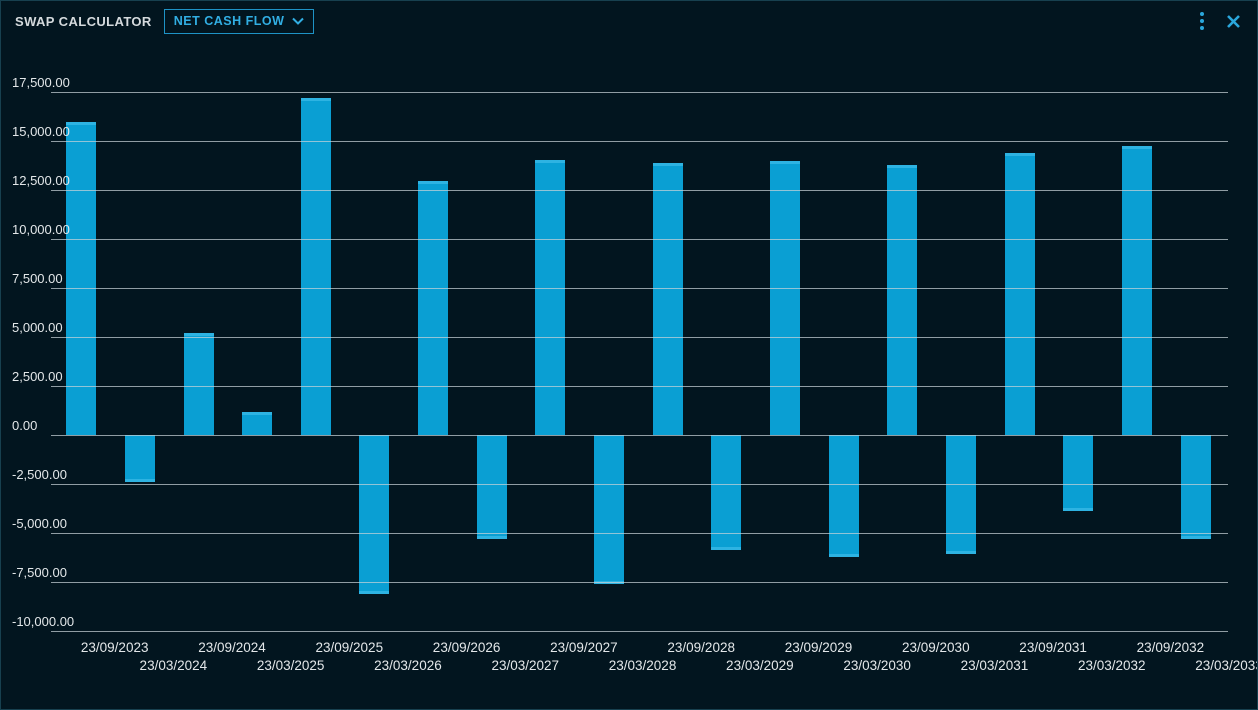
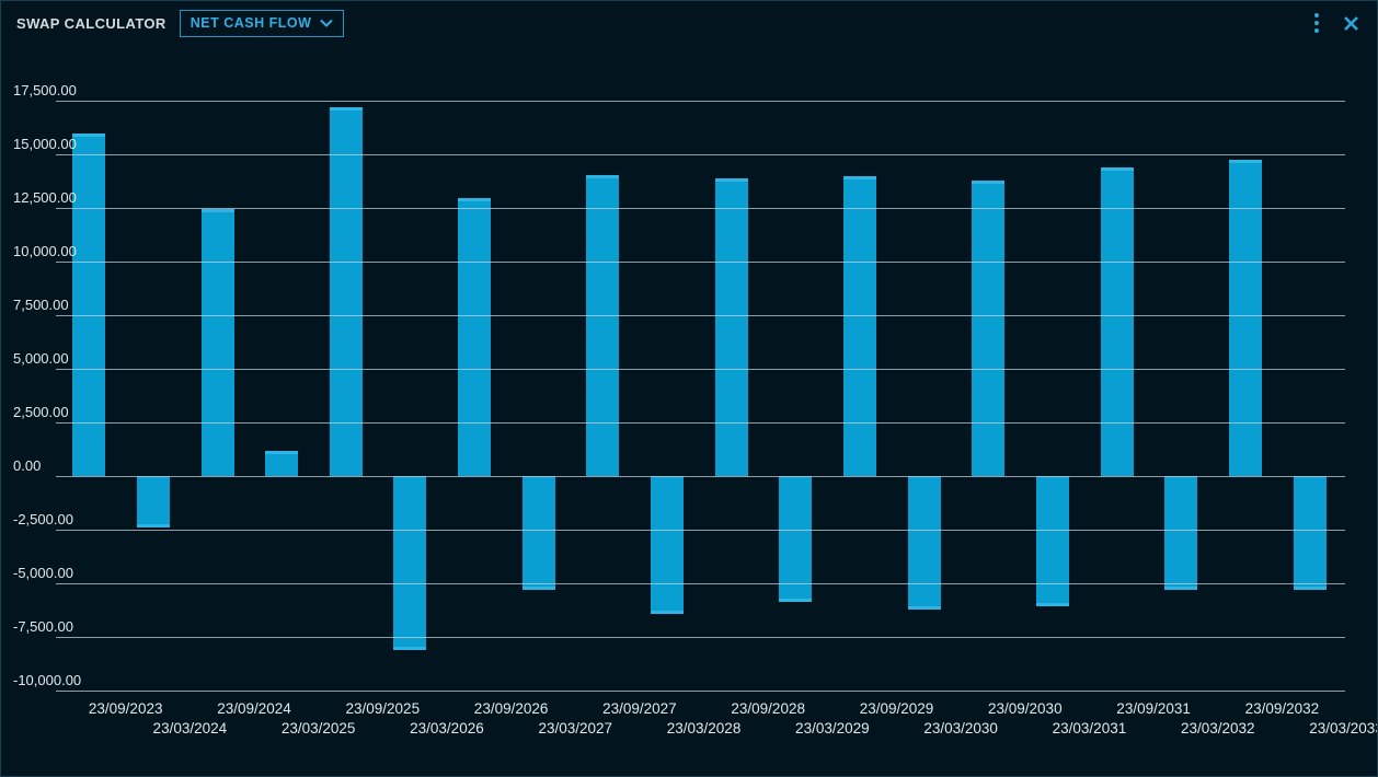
23/09/2024: 5200 -> 12400
23/03/2028: -7600 -> -6400
23/03/2032: -3900 -> -5300
